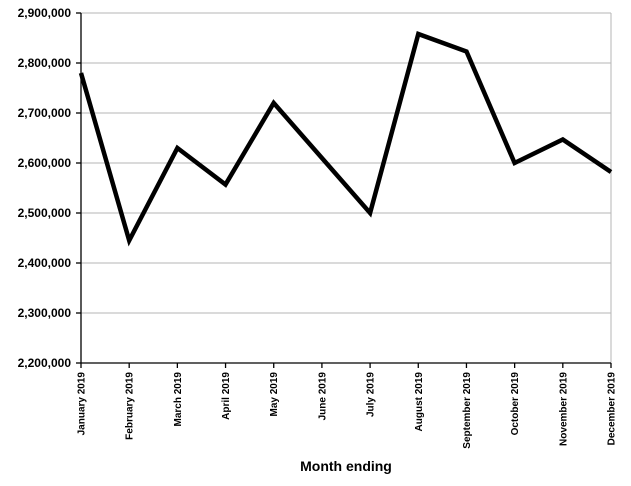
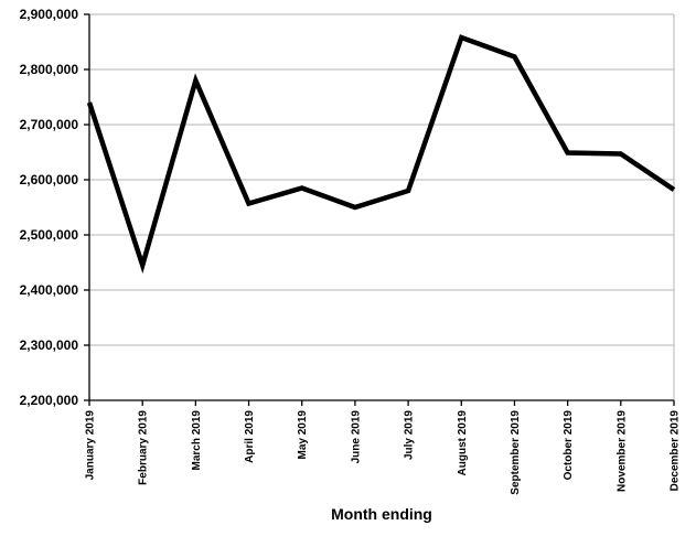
January 2019: 2780000 -> 2740000
March 2019: 2630000 -> 2780000
May 2019: 2720000 -> 2580000
June 2019: 2610000 -> 2550000
July 2019: 2500000 -> 2580000
October 2019: 2600000 -> 2650000
